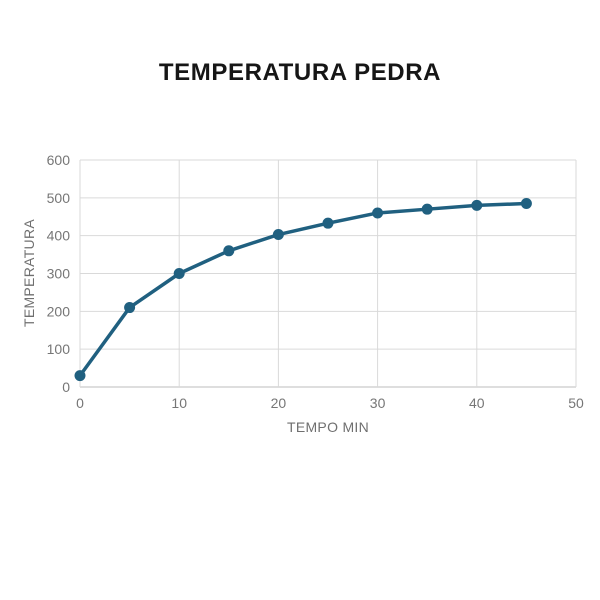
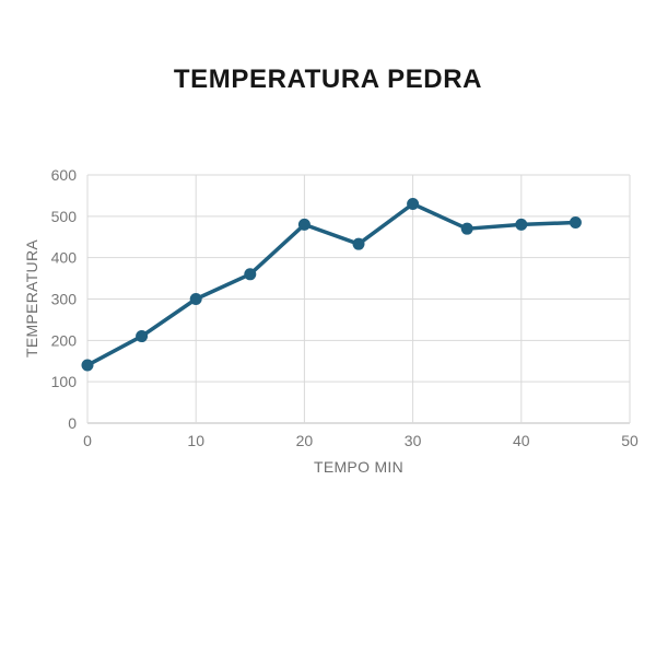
0: 30 -> 140
20: 400 -> 480
30: 460 -> 530
